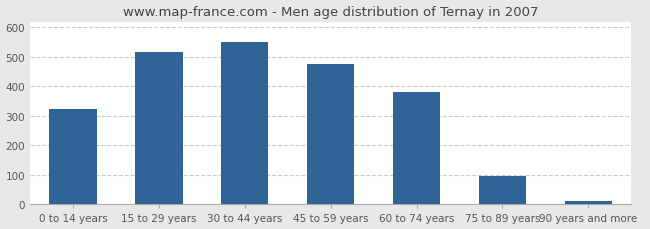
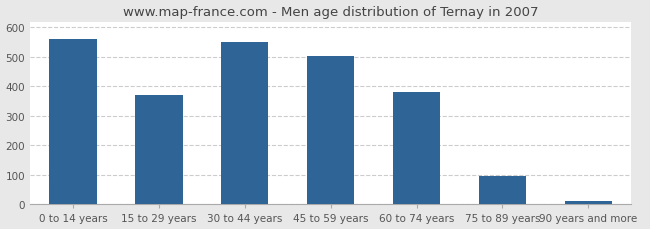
0 to 14 years: 325 -> 560
15 to 29 years: 515 -> 370
45 to 59 years: 475 -> 503
